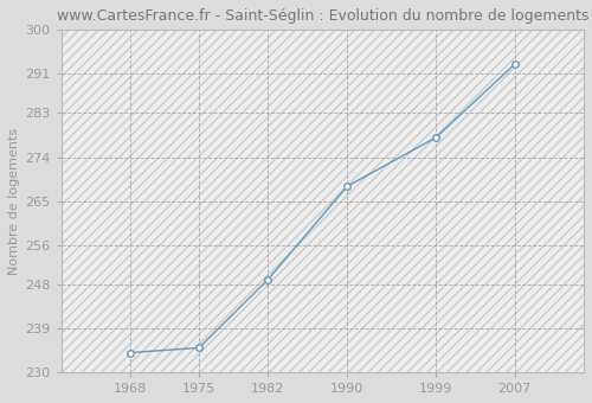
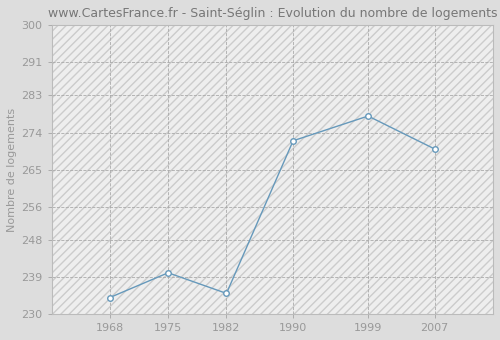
1975: 235 -> 240
1982: 249 -> 235
1990: 268 -> 272
2007: 293 -> 270
